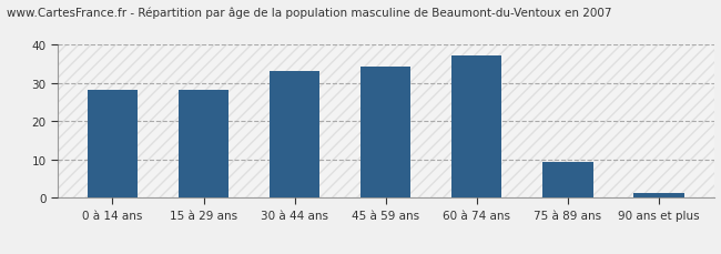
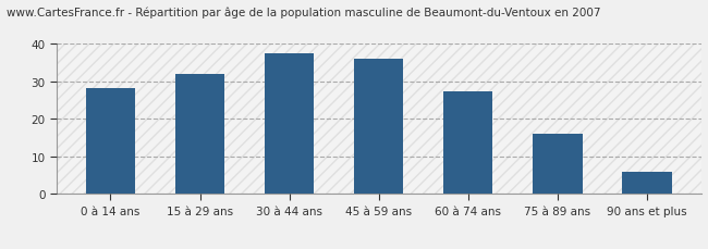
15 à 29 ans: 28.2 -> 32.0
30 à 44 ans: 33.3 -> 37.5
45 à 59 ans: 34.4 -> 36.0
60 à 74 ans: 37.3 -> 27.5
75 à 89 ans: 9.3 -> 16.0
90 ans et plus: 1.2 -> 6.0
